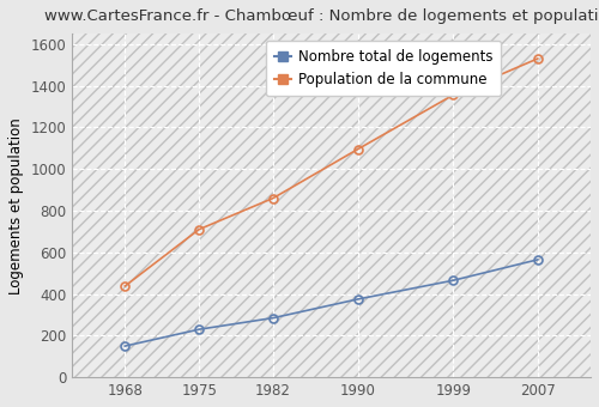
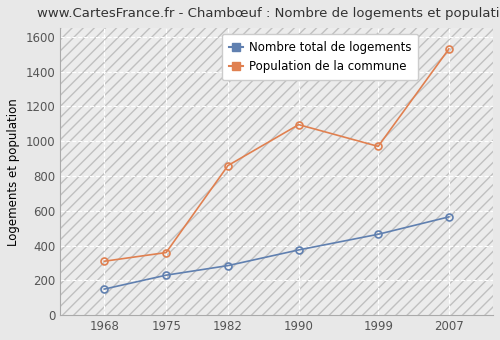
Population de la commune/1968: 440 -> 310
Population de la commune/1975: 710 -> 360
Population de la commune/1999: 1360 -> 970
